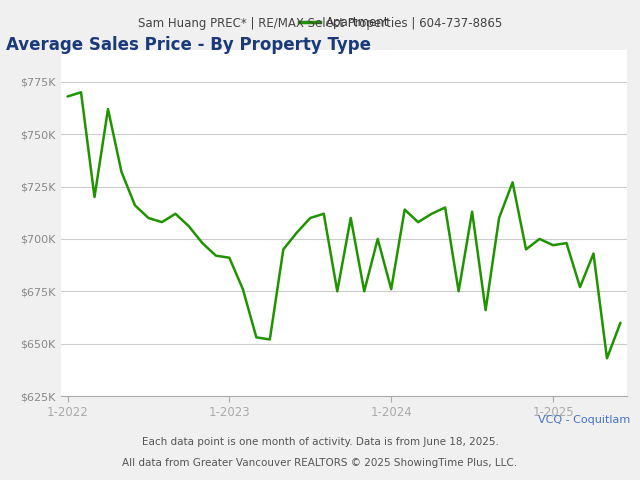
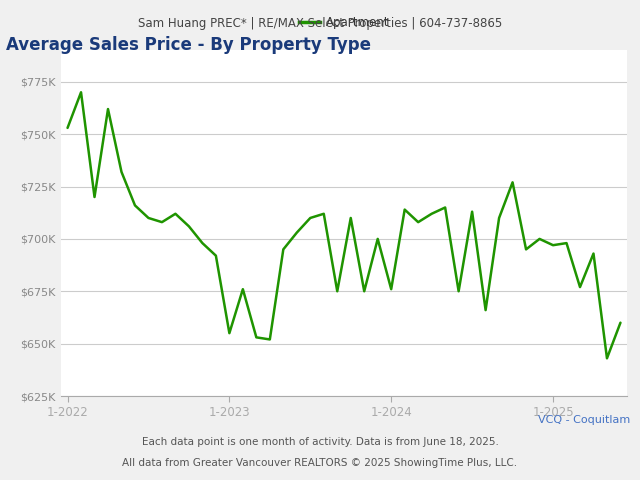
1-2022: $768K -> $753K
1-2023: $691K -> $655K
